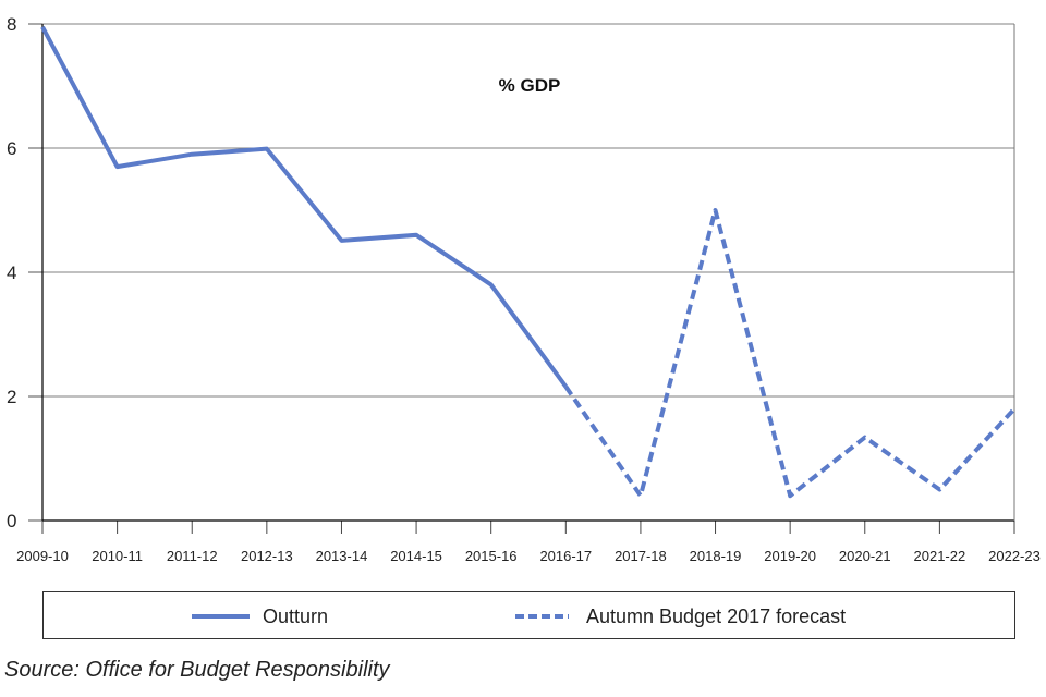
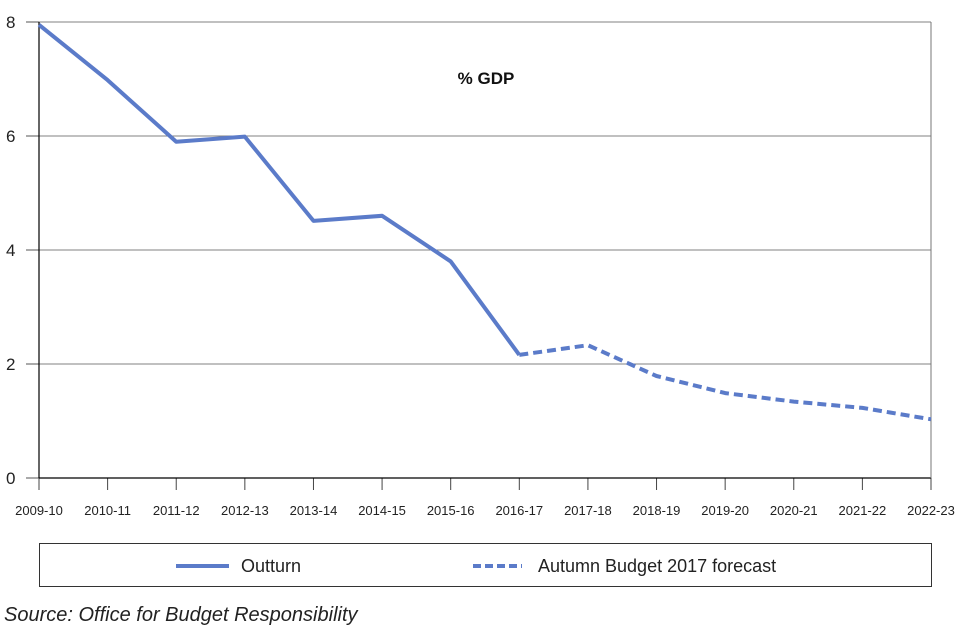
Outturn/2010-11: 5.7 -> 7.0
Autumn Budget 2017 forecast/2017-18: 0.4 -> 2.3
Autumn Budget 2017 forecast/2018-19: 5.0 -> 1.8
Autumn Budget 2017 forecast/2019-20: 0.4 -> 1.5
Autumn Budget 2017 forecast/2021-22: 0.5 -> 1.2
Autumn Budget 2017 forecast/2022-23: 1.8 -> 1.0
